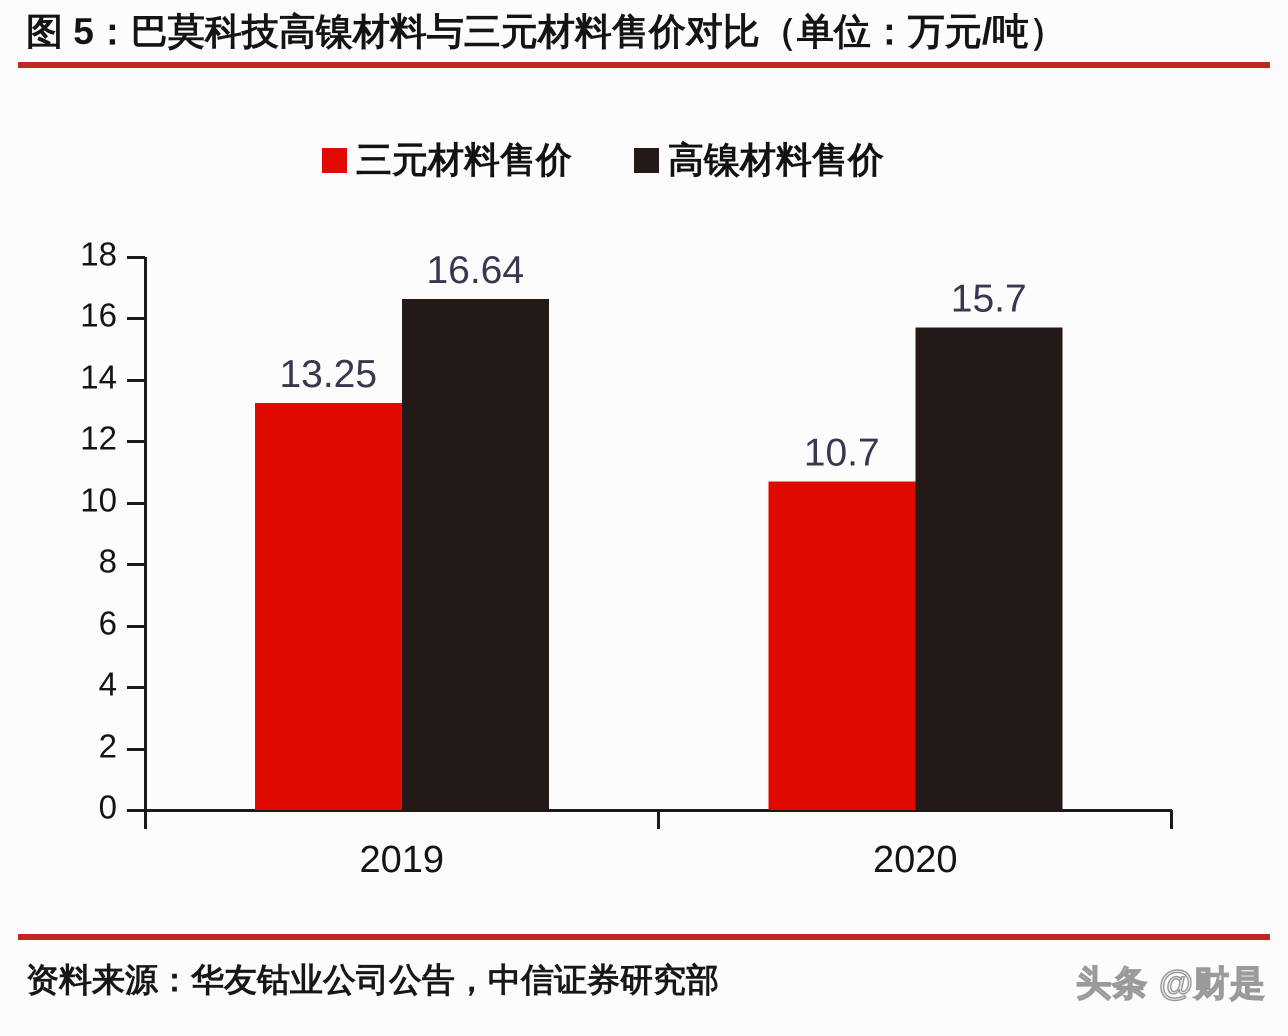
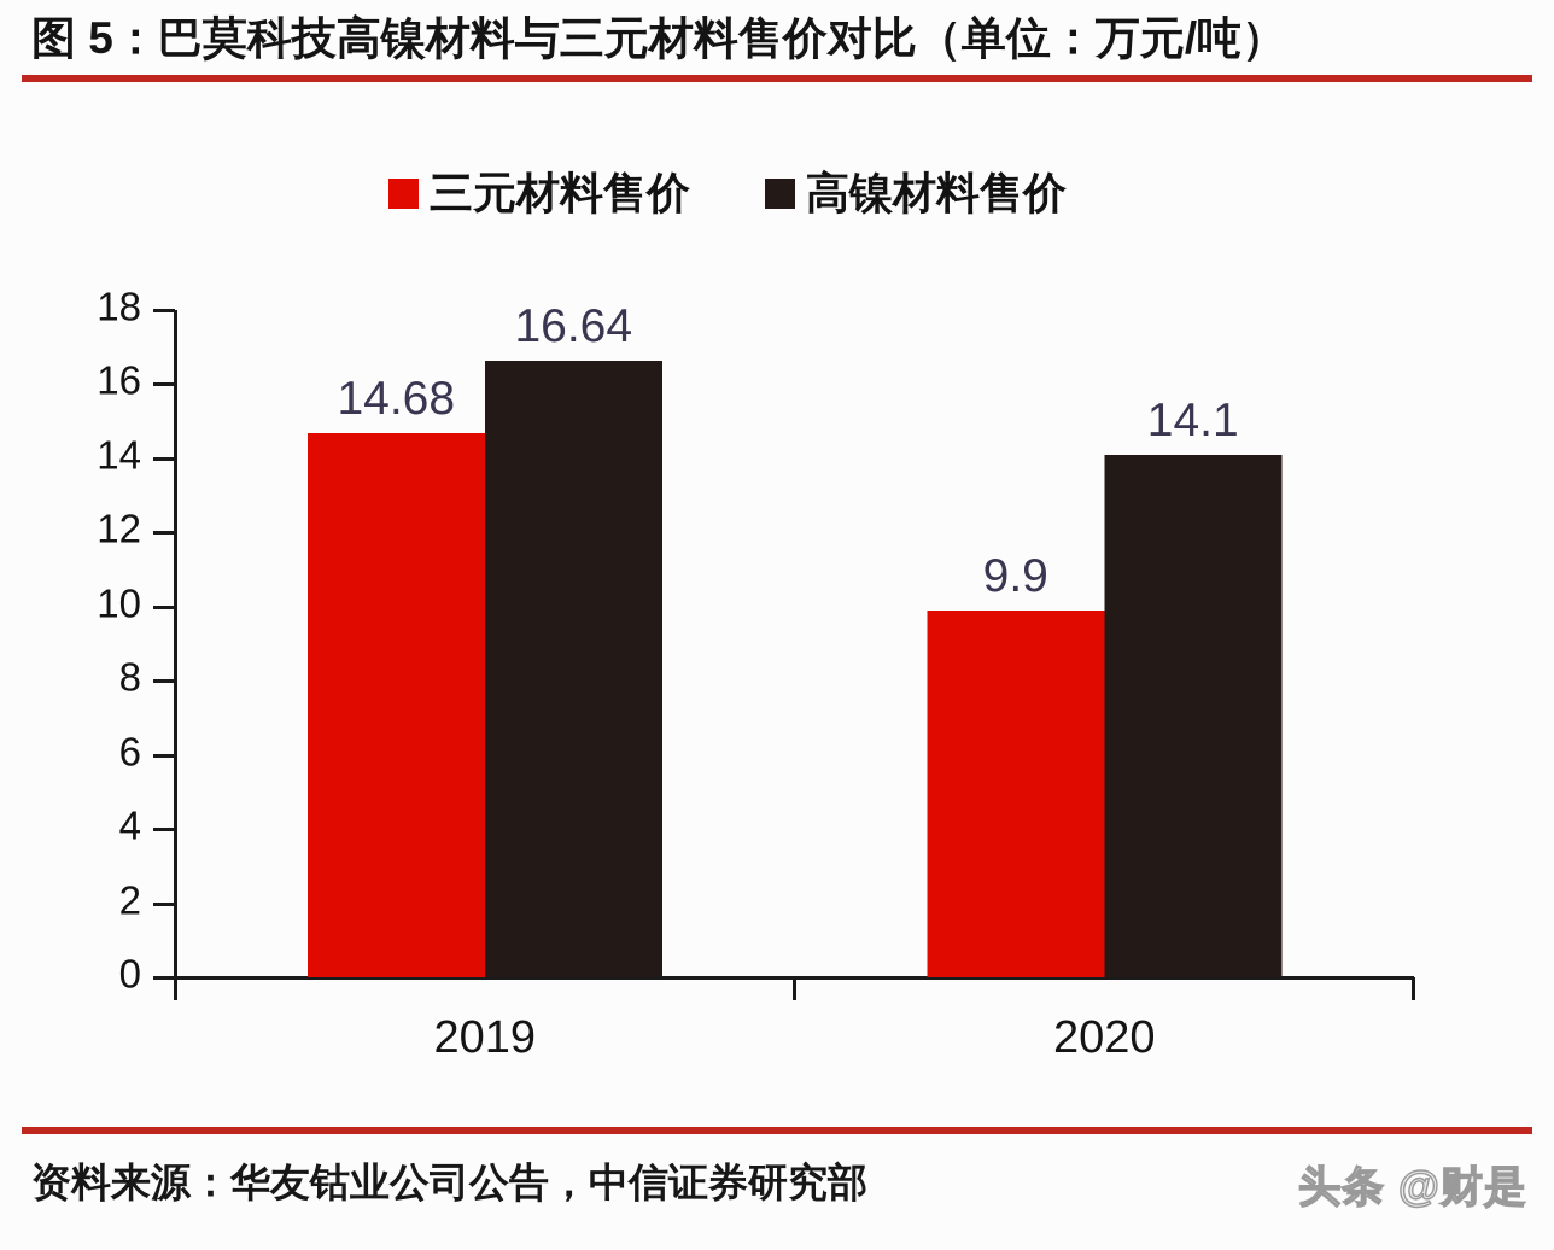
三元材料售价/2019: 13.25 -> 14.68
三元材料售价/2020: 10.7 -> 9.9
高镍材料售价/2020: 15.7 -> 14.1
